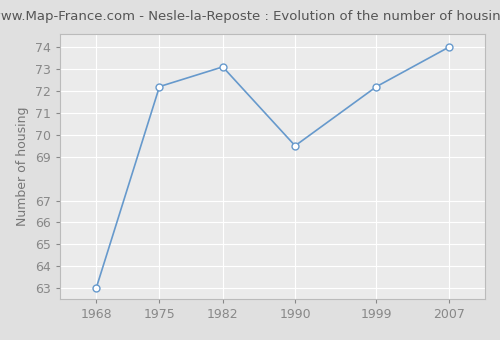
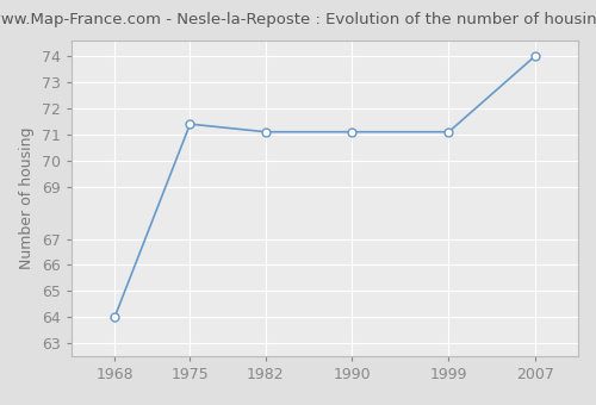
1968: 63.0 -> 64.0
1975: 72.2 -> 71.4
1982: 73.1 -> 71.1
1990: 69.5 -> 71.1
1999: 72.2 -> 71.1
